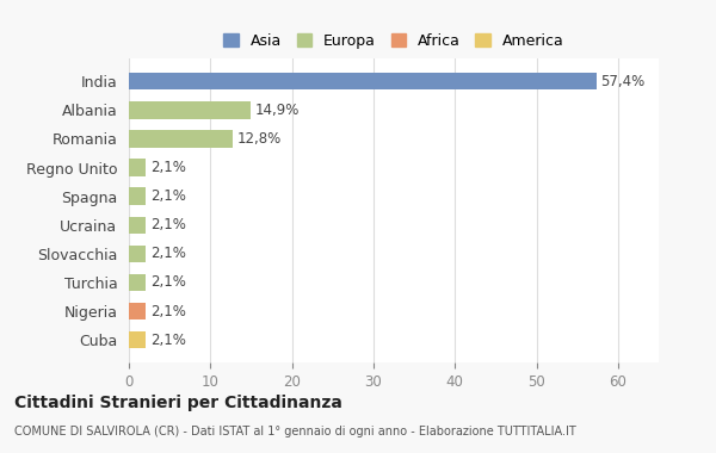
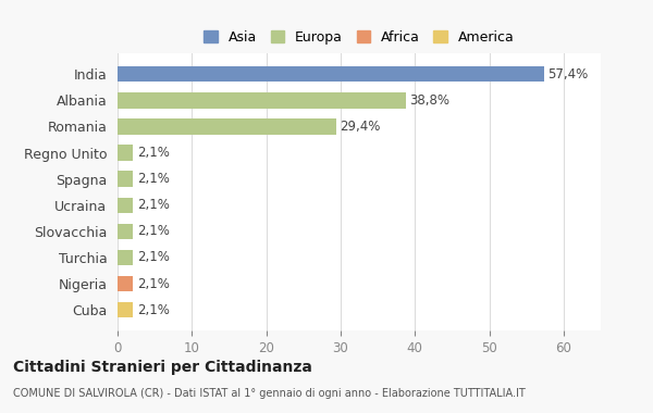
Albania: 14,9% -> 38,8%
Romania: 12,8% -> 29,4%
